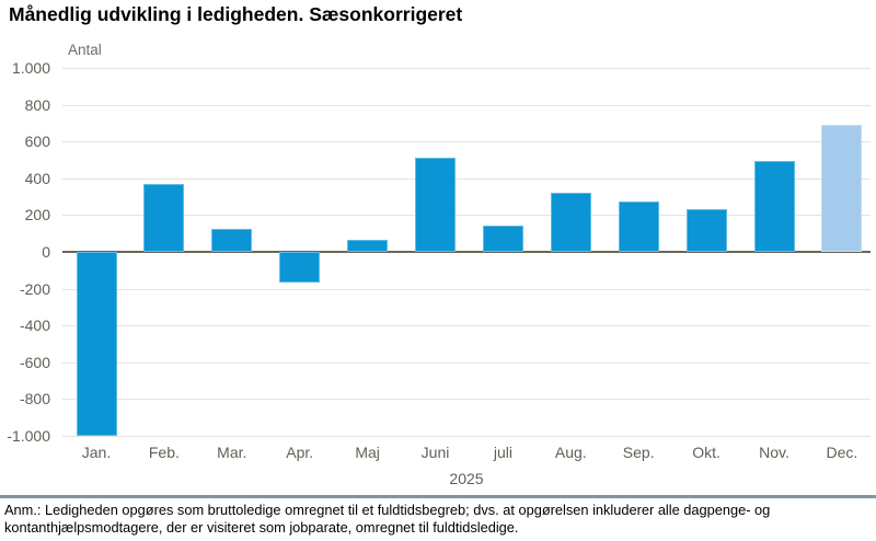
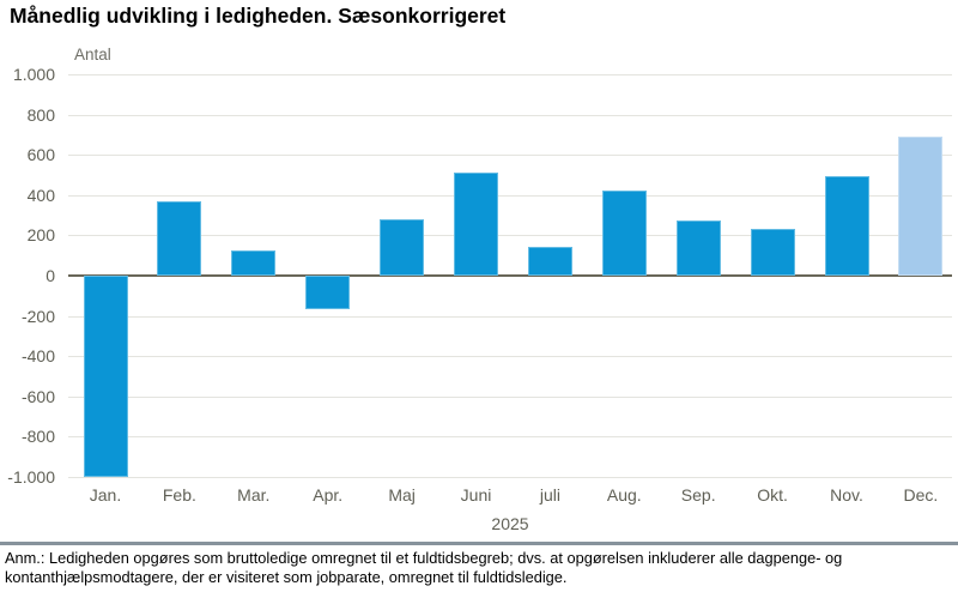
Maj: 60 -> 280
Aug.: 320 -> 420
